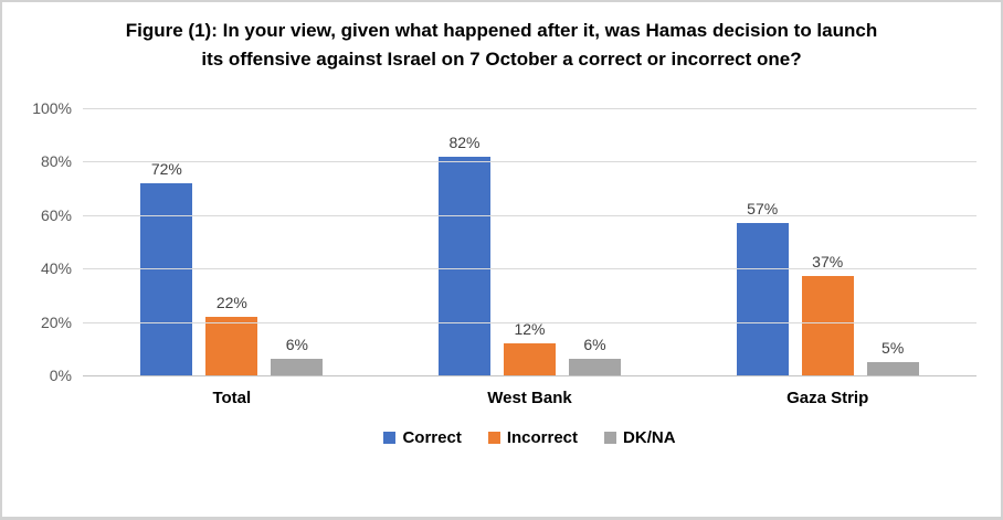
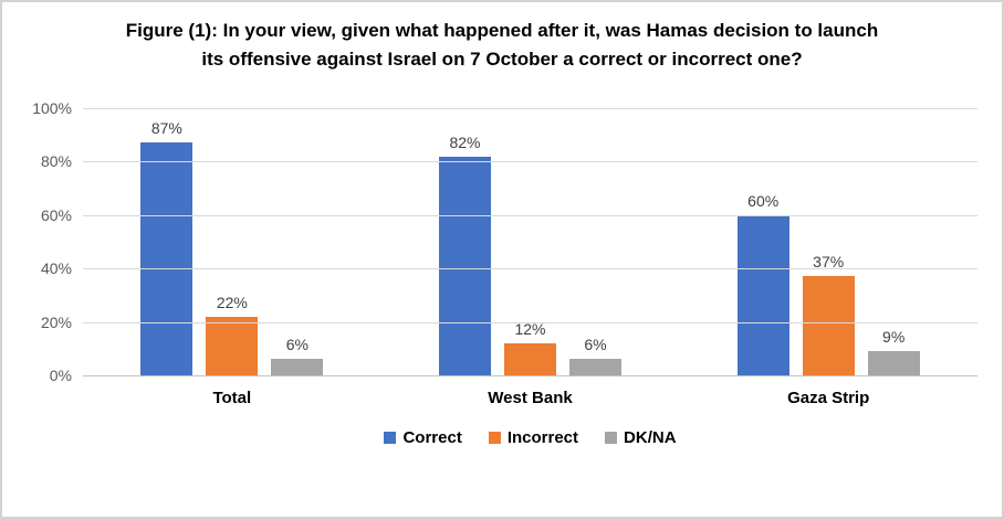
Correct/Total: 72% -> 87%
Correct/Gaza Strip: 57% -> 60%
DK/NA/Gaza Strip: 5% -> 9%
